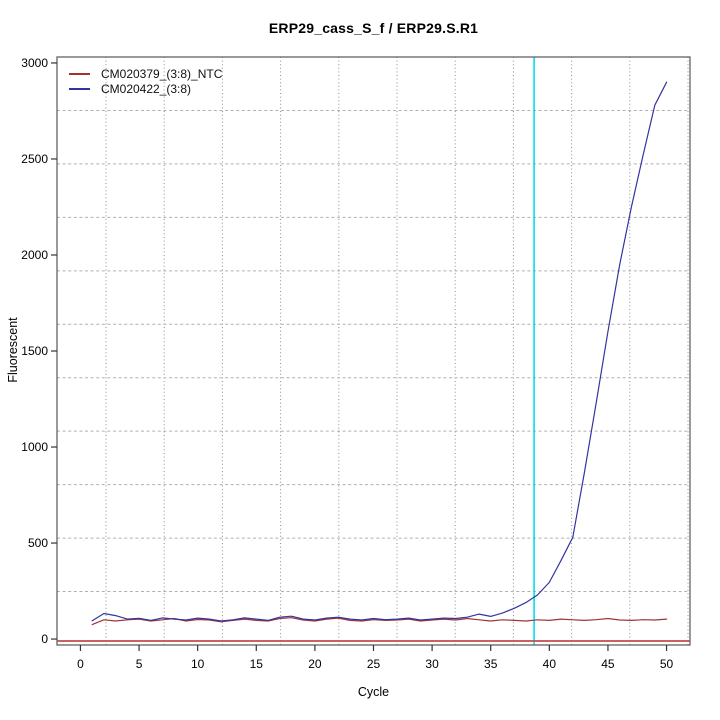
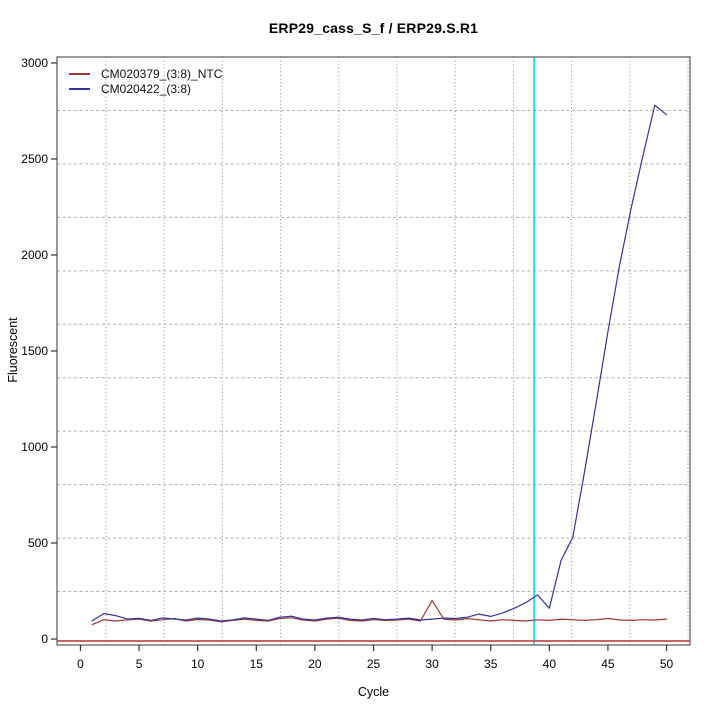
CM020379_(3:8)_NTC/30: 100 -> 200
CM020422_(3:8)/40: 300 -> 160
CM020422_(3:8)/50: 2900 -> 2730
